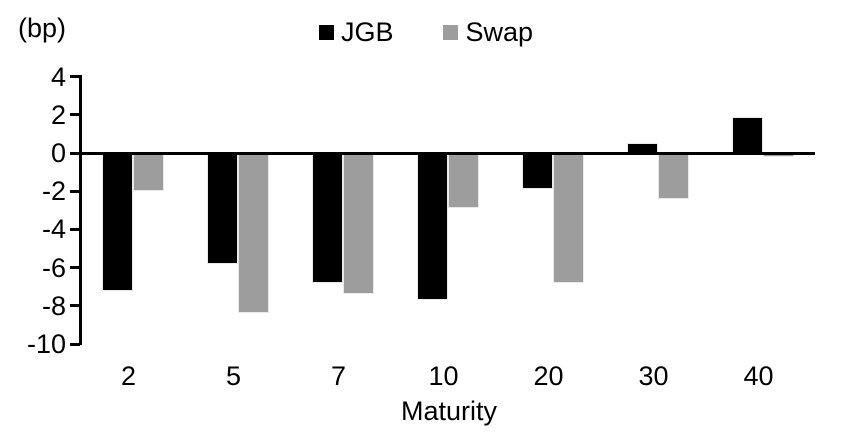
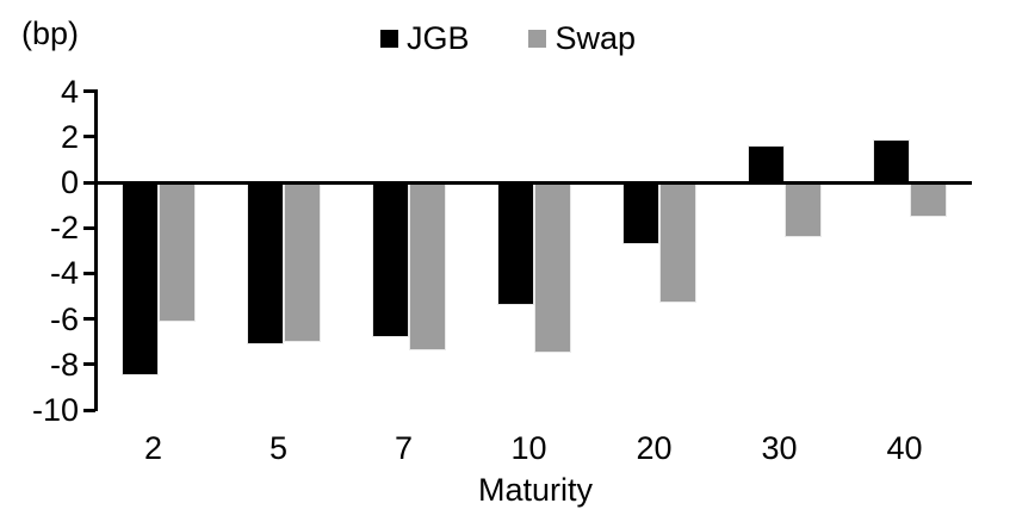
JGB/2: -7.2 -> -8.5
Swap/2: -2.0 -> -6.1
JGB/5: -5.8 -> -7.1
Swap/5: -8.4 -> -7.0
JGB/10: -7.7 -> -5.4
Swap/10: -2.9 -> -7.5
JGB/20: -1.9 -> -2.7
Swap/20: -6.8 -> -5.3
JGB/30: 0.5 -> 1.6
Swap/40: -0.2 -> -1.5
